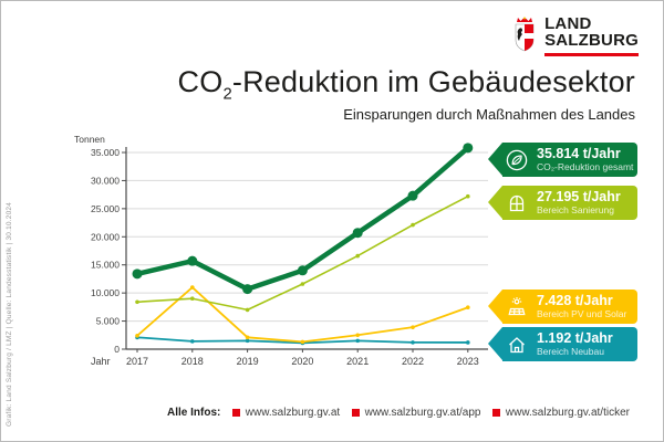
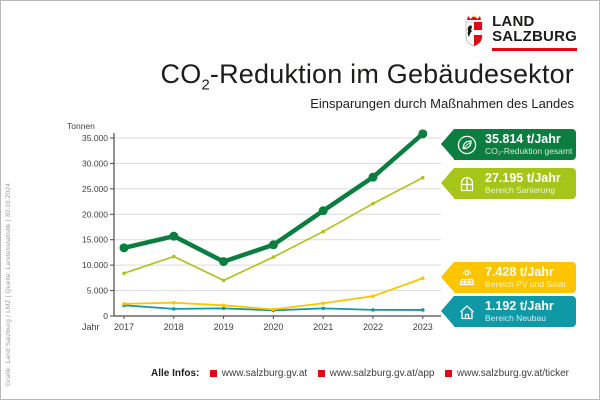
Bereich Sanierung/2018: 9000 -> 12000
Bereich PV und Solar/2018: 11000 -> 3000
